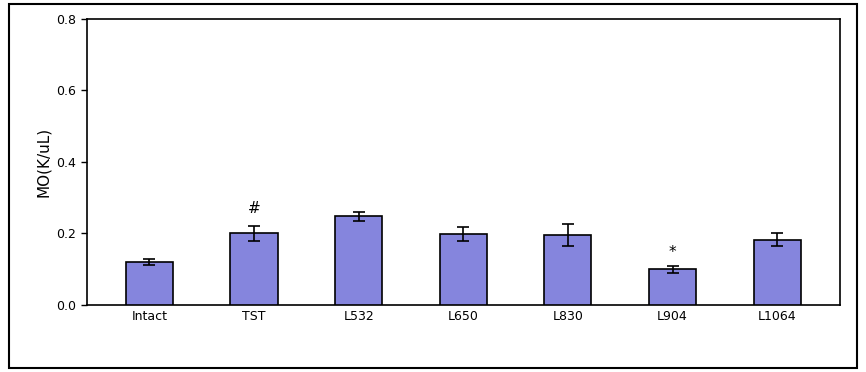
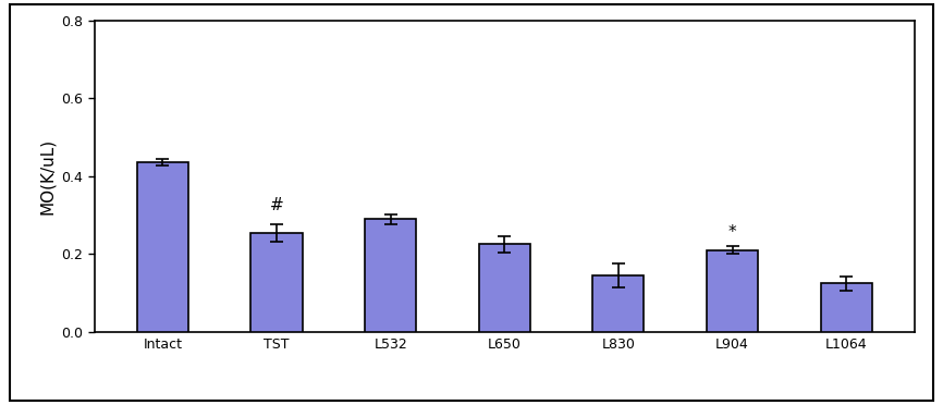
Intact: 0.120 -> 0.435
TST: 0.200 -> 0.255
L532: 0.248 -> 0.290
L650: 0.198 -> 0.225
L830: 0.195 -> 0.145
L904: 0.100 -> 0.210
L1064: 0.183 -> 0.125
